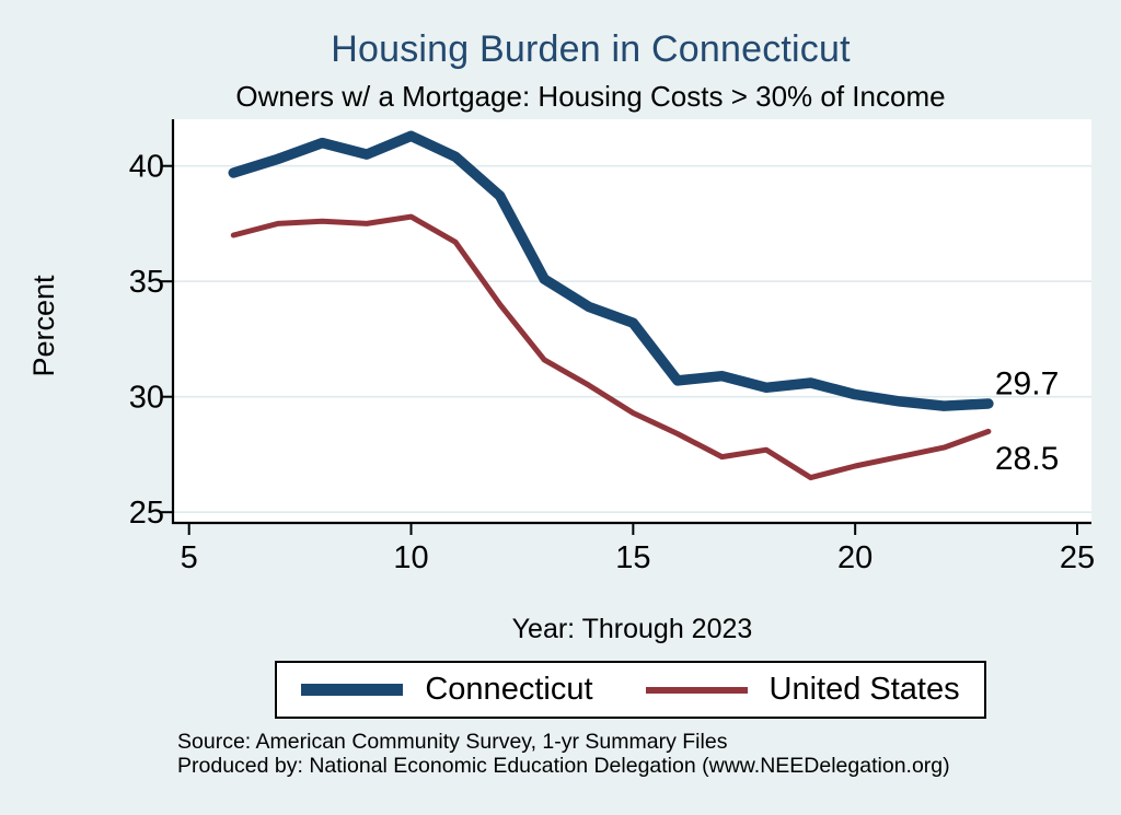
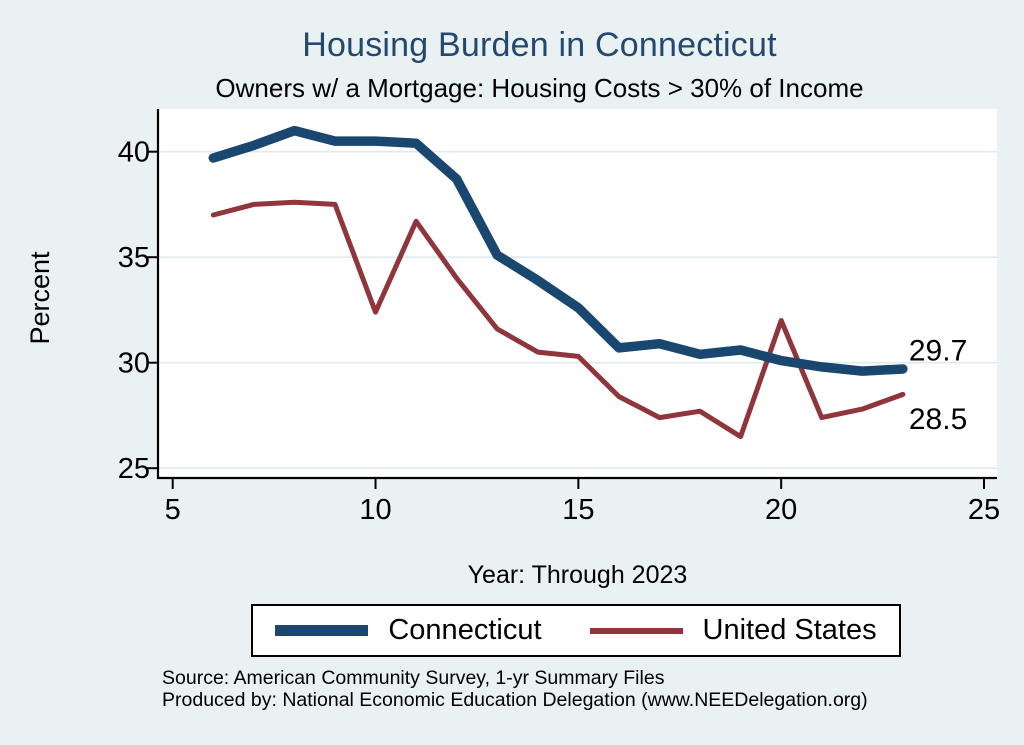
Connecticut/10: 41.3 -> 40.5
United States/10: 37.8 -> 32.4
Connecticut/15: 33.2 -> 32.6
United States/15: 29.3 -> 30.3
United States/20: 27.0 -> 32.0
